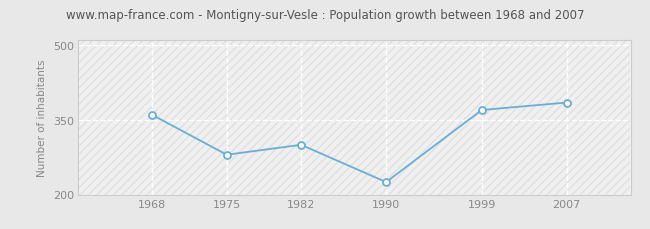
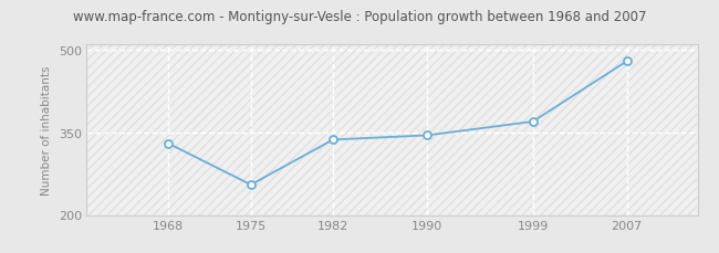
1968: 360 -> 330
1975: 280 -> 255
1982: 300 -> 337
1990: 225 -> 345
2007: 385 -> 480
